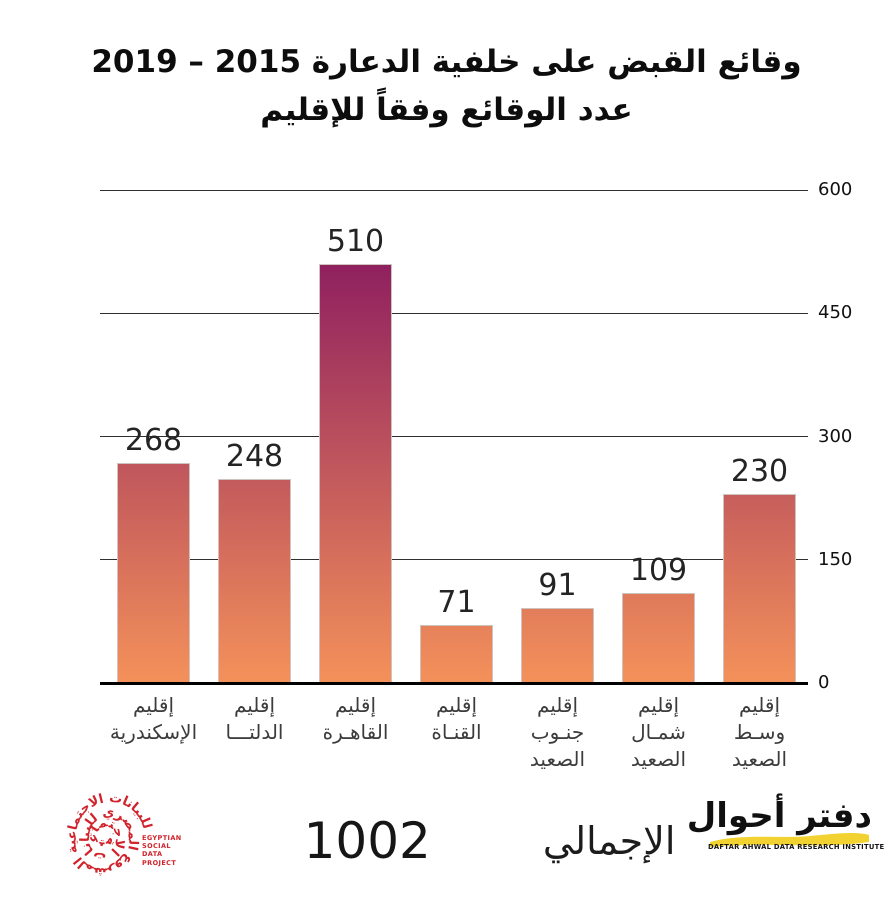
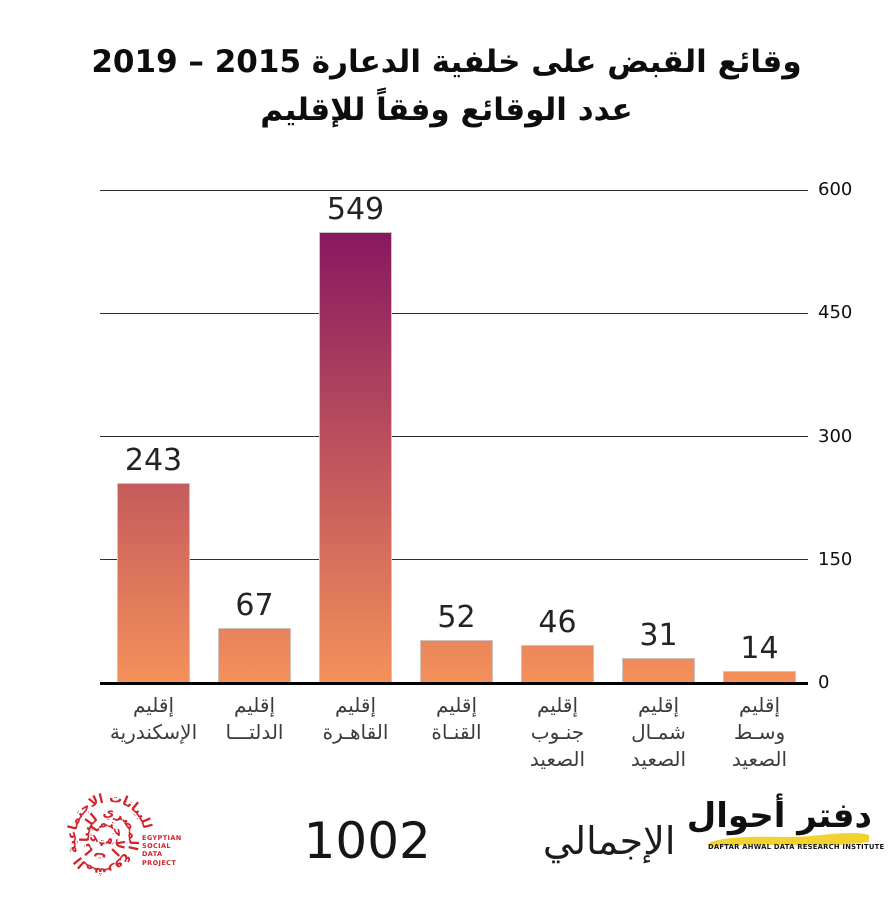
إقليم الإسكندرية: 268 -> 243
إقليم الدلتـــا: 248 -> 67
إقليم القاهـرة: 510 -> 549
إقليم القنـاة: 71 -> 52
إقليم جنـوب الصعيد: 91 -> 46
إقليم شمـال الصعيد: 109 -> 31
إقليم وسـط الصعيد: 230 -> 14
